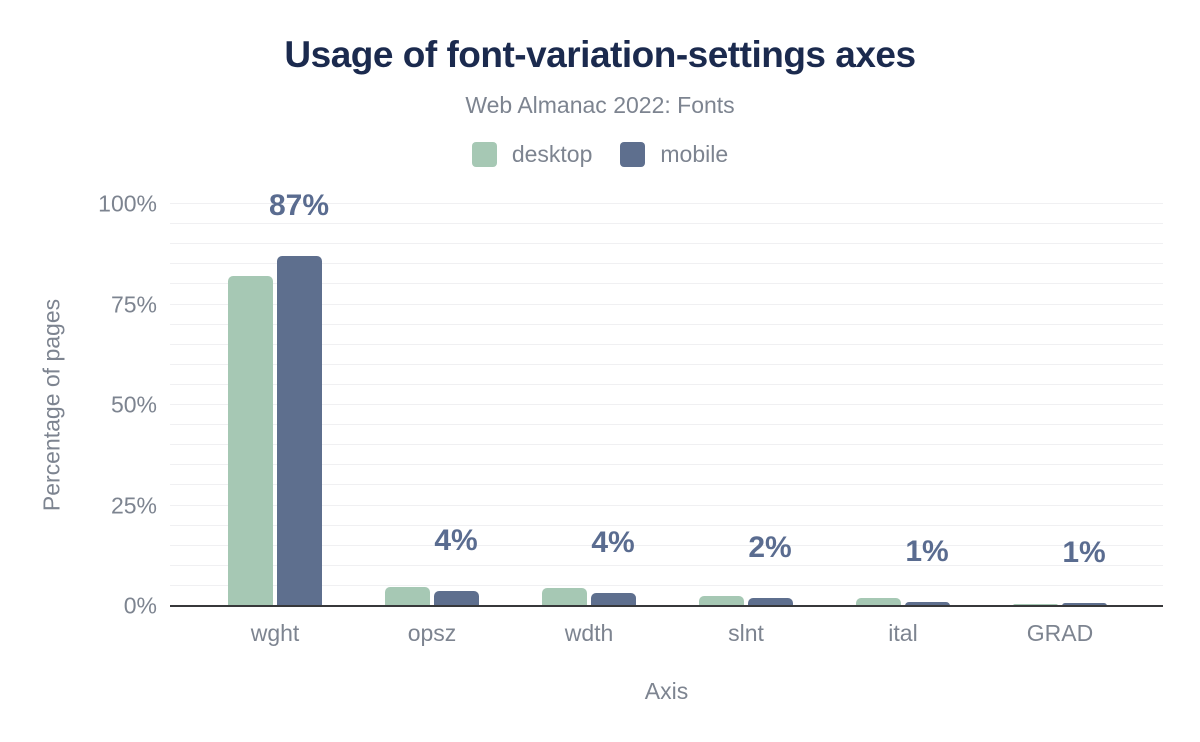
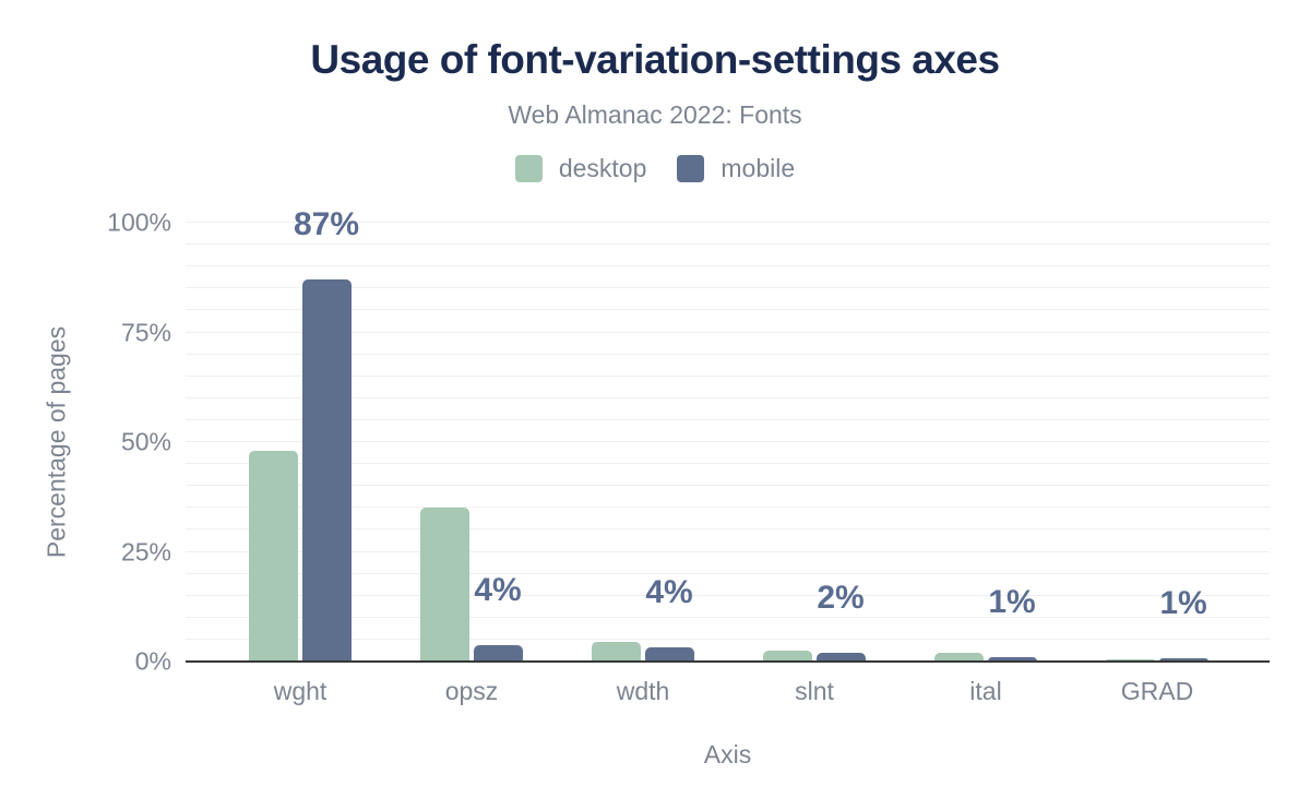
desktop/wght: 82% -> 48%
desktop/opsz: 5% -> 35%
